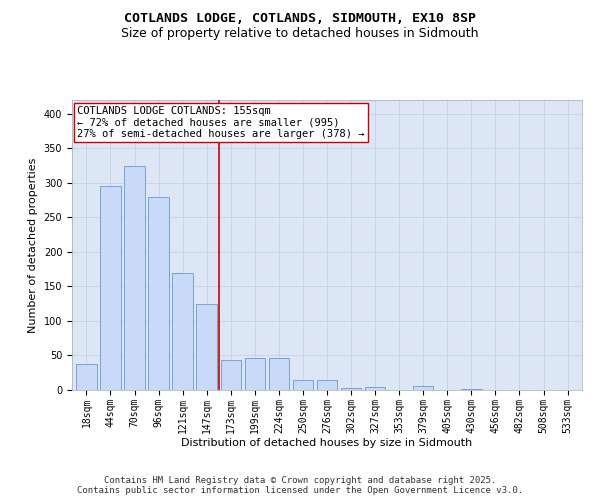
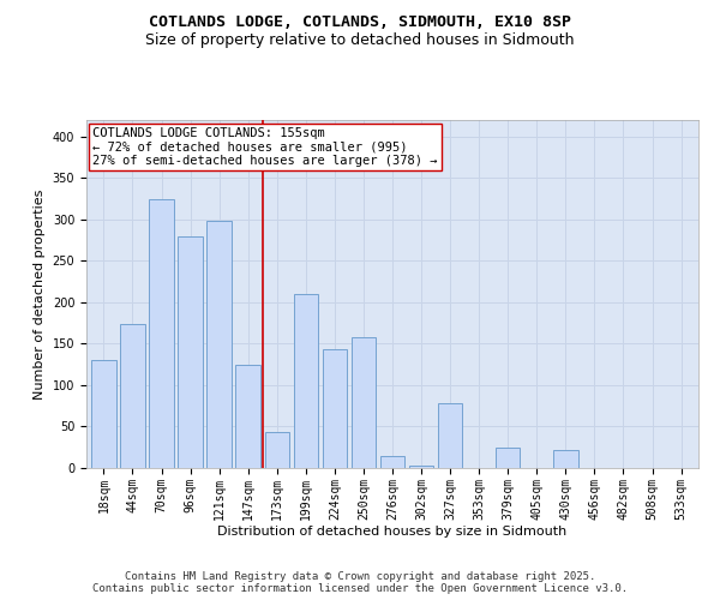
18sqm: 38 -> 130
44sqm: 295 -> 174
121sqm: 170 -> 298
199sqm: 47 -> 210
224sqm: 47 -> 144
250sqm: 14 -> 158
327sqm: 5 -> 78
379sqm: 6 -> 24
430sqm: 1 -> 22
